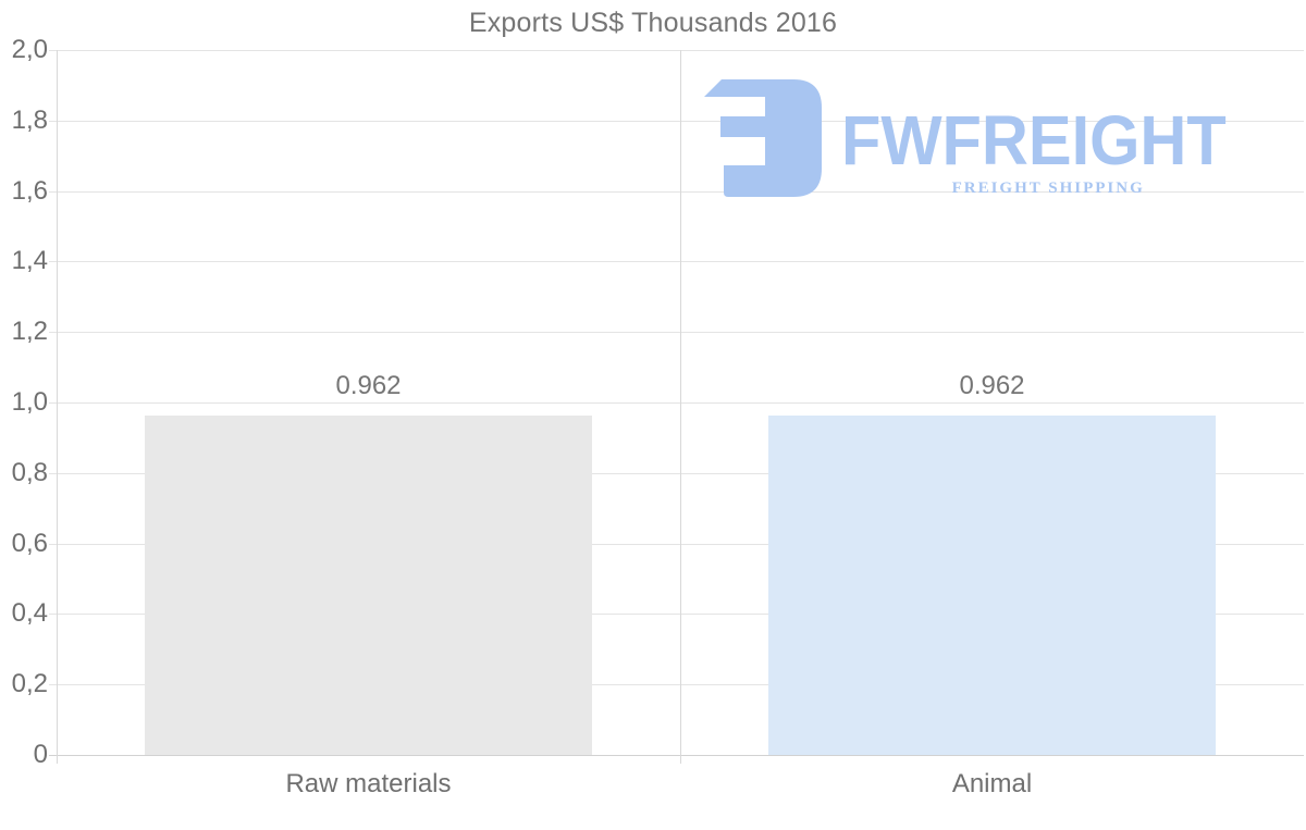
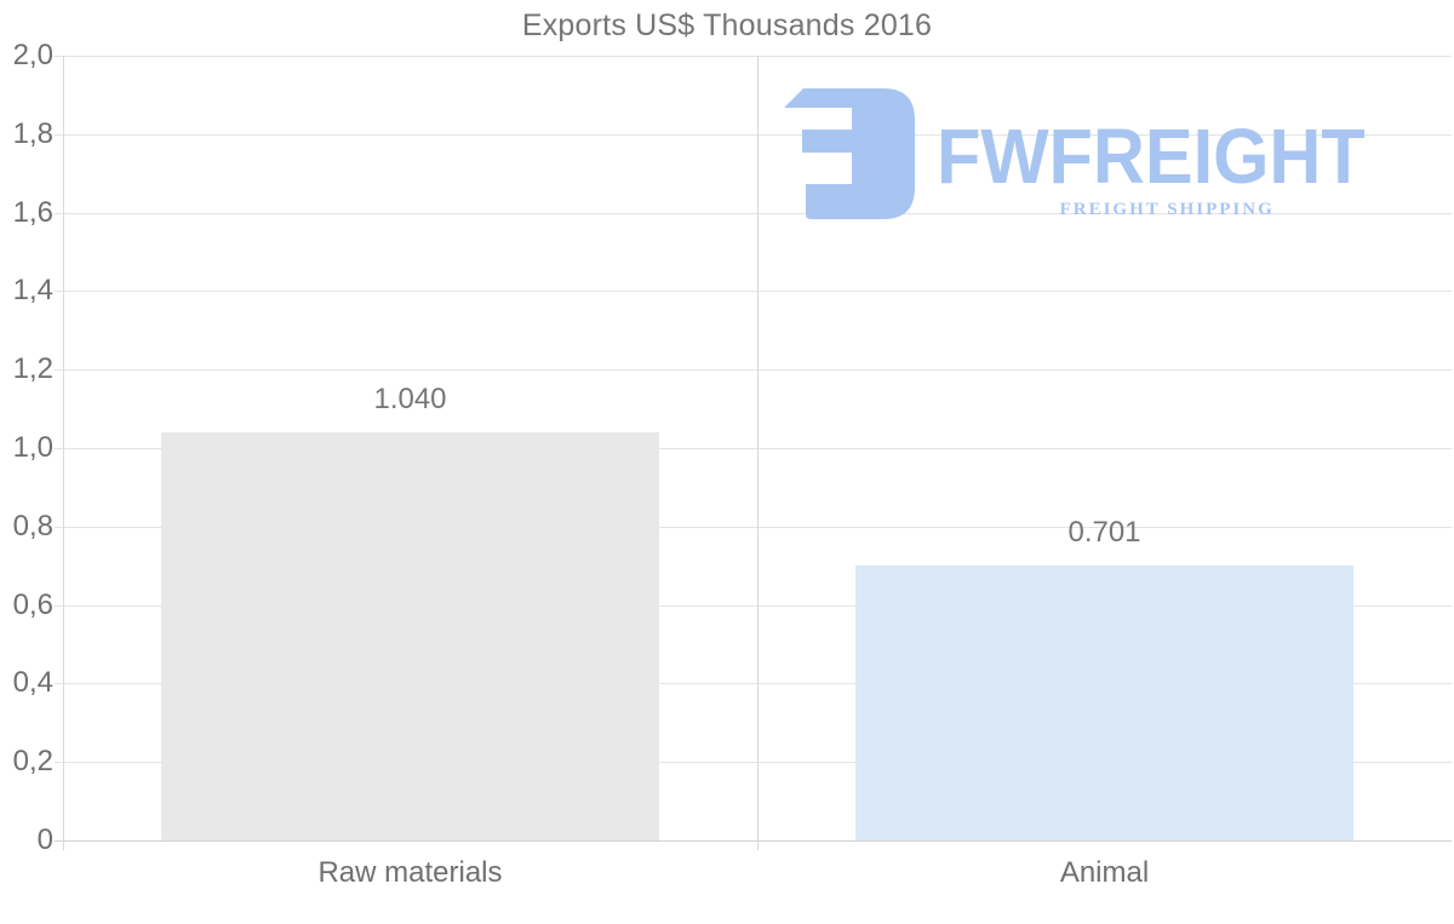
Raw materials: 0.962 -> 1.040
Animal: 0.962 -> 0.701
